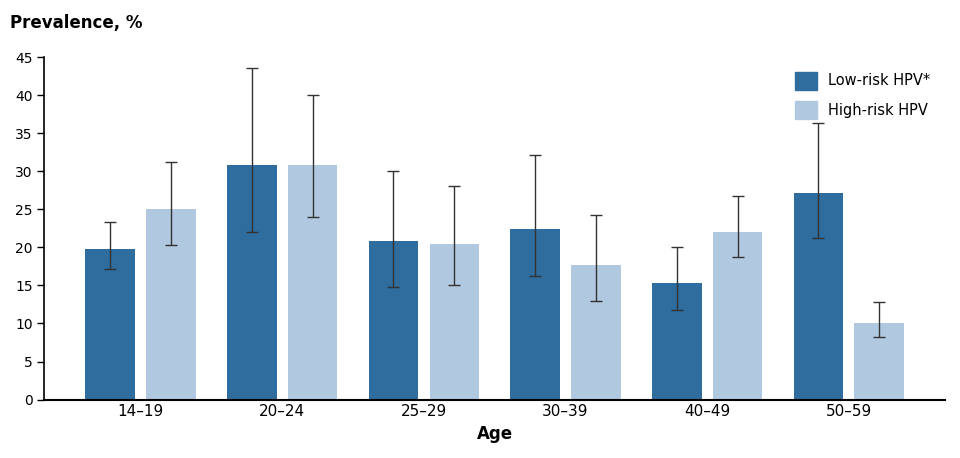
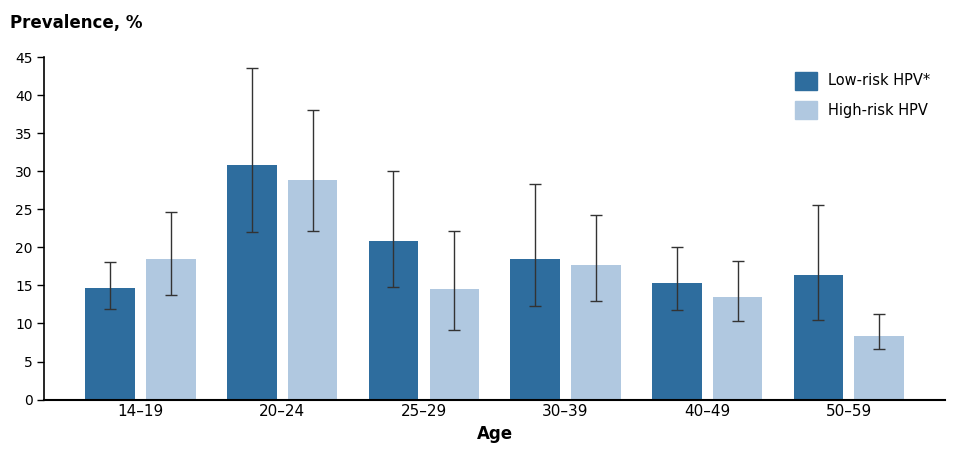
Low-risk HPV*/14–19: 19.8 -> 14.6
High-risk HPV/14–19: 25.0 -> 18.5
High-risk HPV/20–24: 30.8 -> 28.9
High-risk HPV/25–29: 20.4 -> 14.5
Low-risk HPV*/30–39: 22.4 -> 18.5
High-risk HPV/40–49: 22.0 -> 13.5
Low-risk HPV*/50–59: 27.2 -> 16.4
High-risk HPV/50–59: 10.0 -> 8.4
